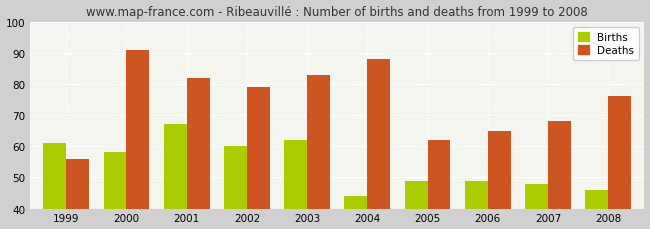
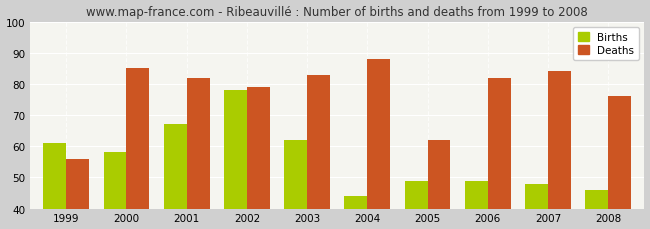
Deaths/2000: 91 -> 85
Births/2002: 60 -> 78
Deaths/2006: 65 -> 82
Deaths/2007: 68 -> 84
